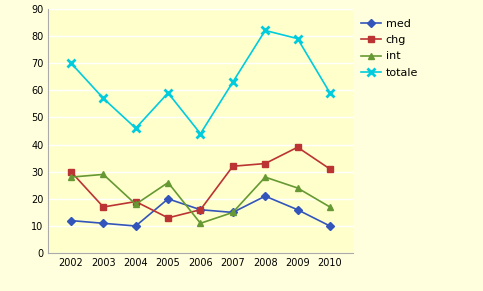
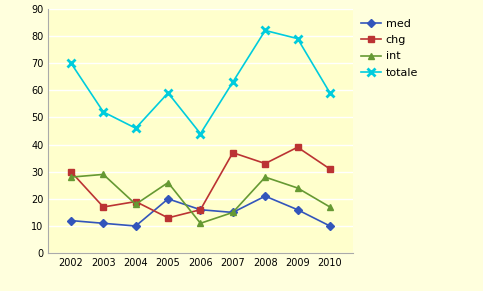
totale/2003: 57 -> 52
chg/2007: 32 -> 37
